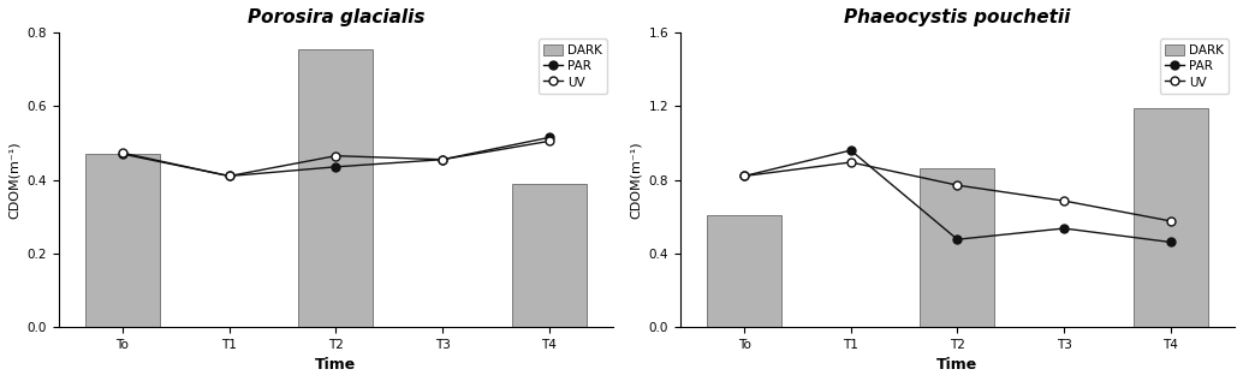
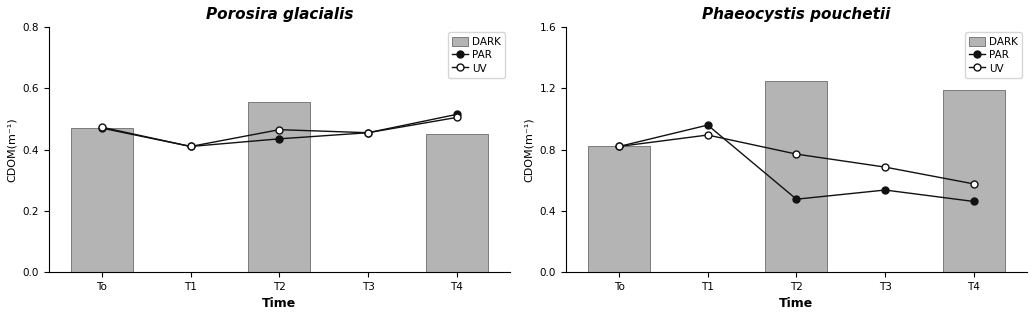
Porosira glacialis/DARK/T2: 0.755 -> 0.555
Porosira glacialis/DARK/T4: 0.390 -> 0.450
Phaeocystis pouchetii/DARK/To: 0.61 -> 0.82
Phaeocystis pouchetii/DARK/T2: 0.86 -> 1.25
